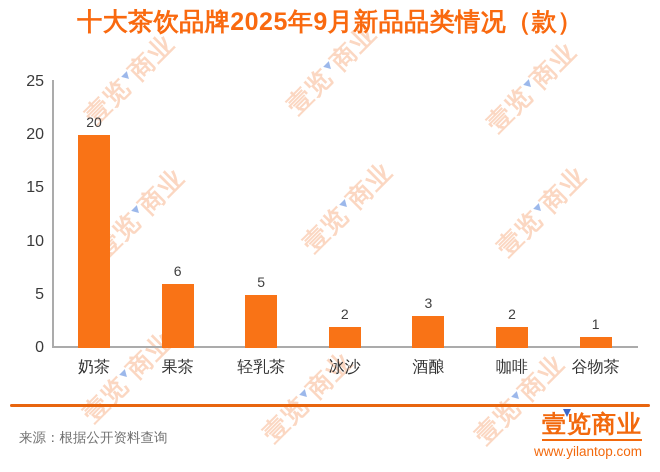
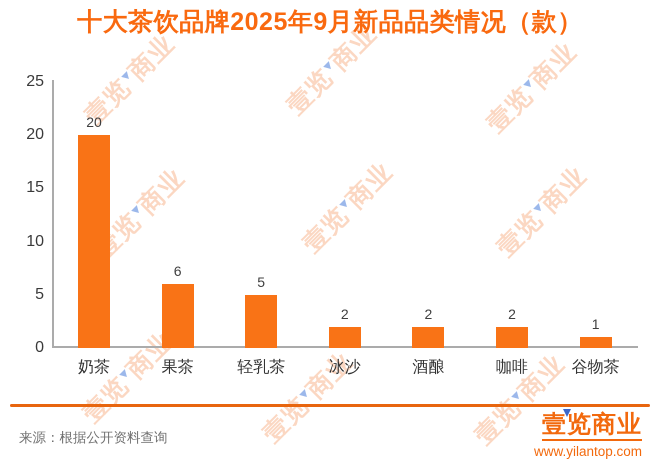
酒酿: 3 -> 2
